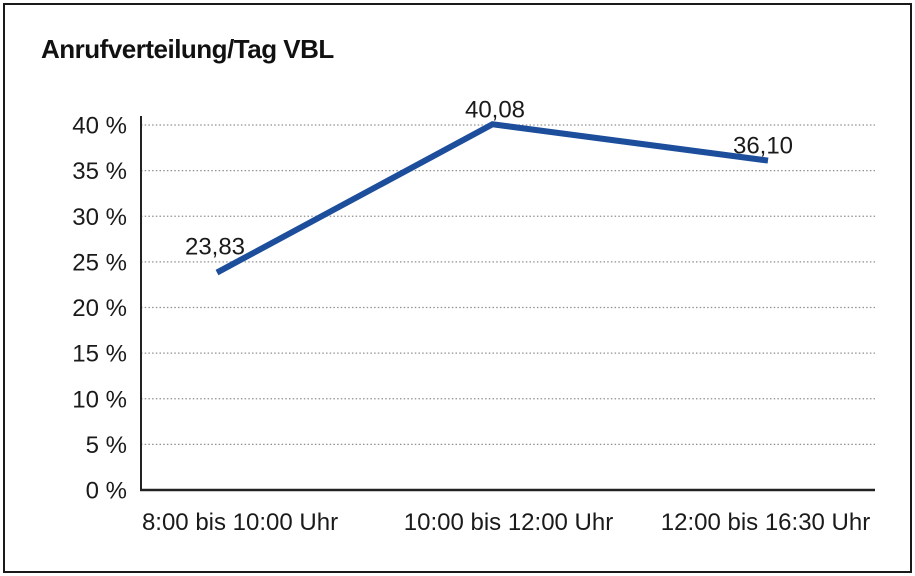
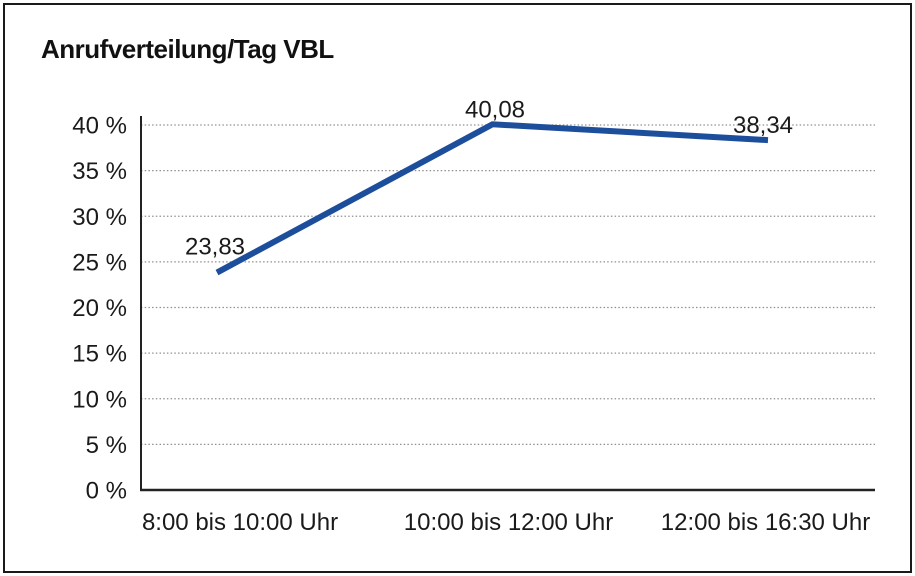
12:00 bis 16:30 Uhr: 36,10 -> 38,34
